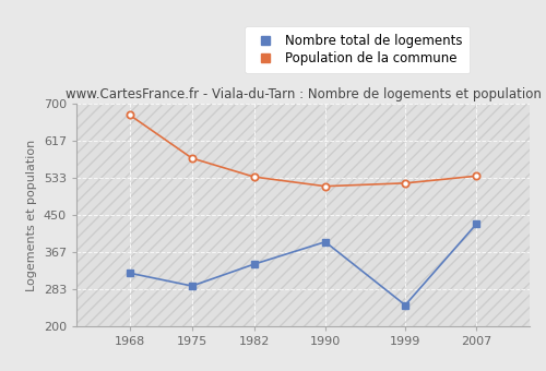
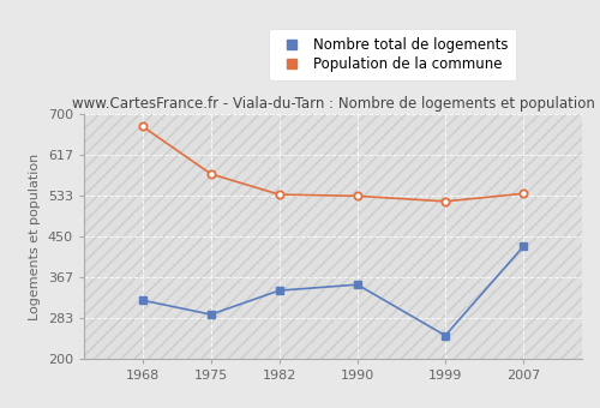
Nombre total de logements/1990: 390 -> 352
Population de la commune/1990: 515 -> 533
